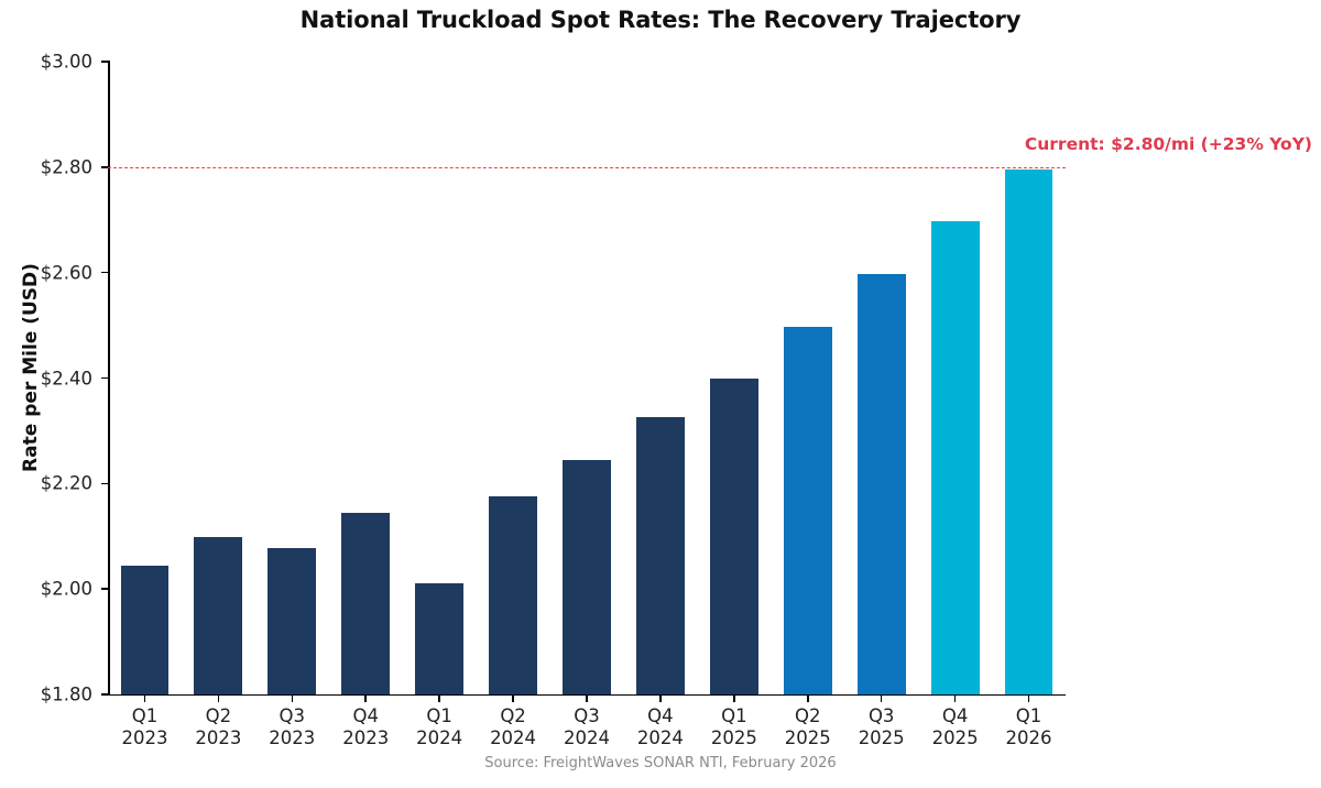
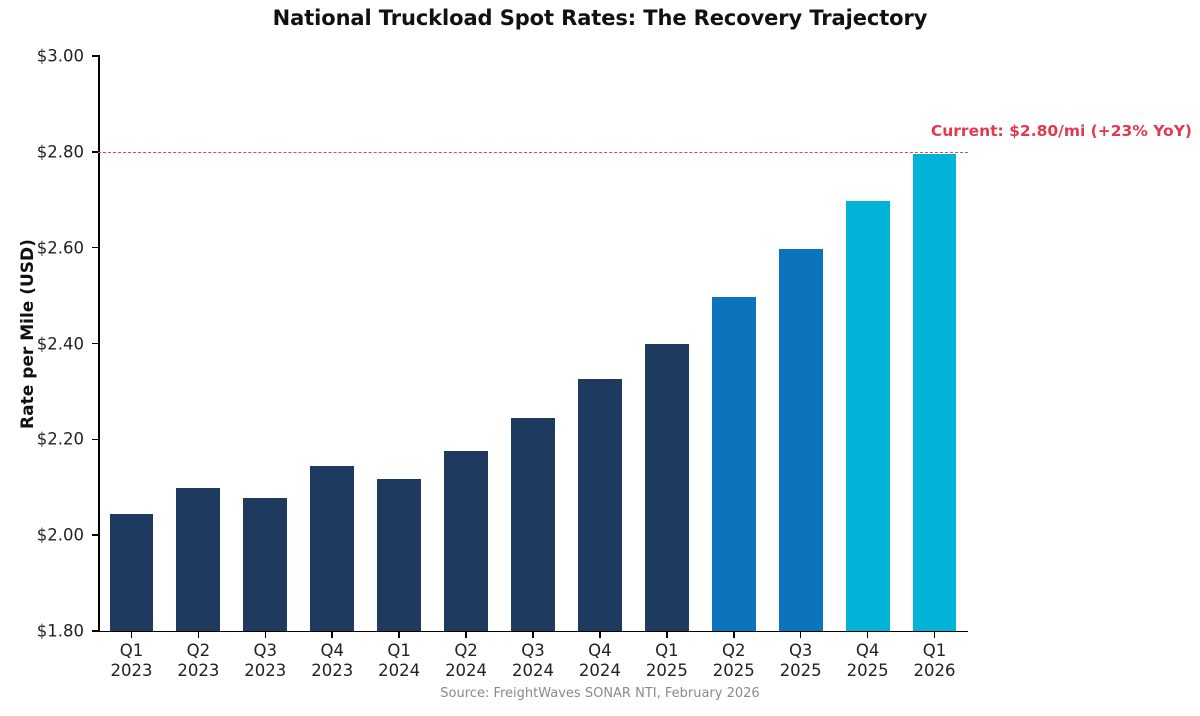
Q1 2024: $2.01 -> $2.12
